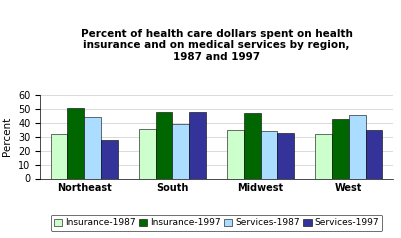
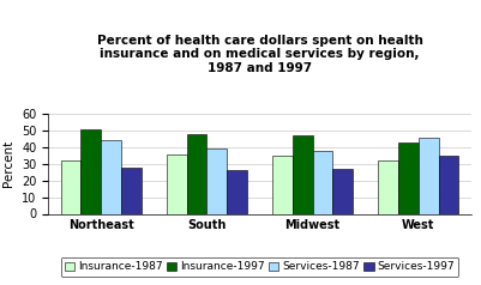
Services-1997/South: 48 -> 26
Services-1987/Midwest: 34 -> 38
Services-1997/Midwest: 33 -> 27
